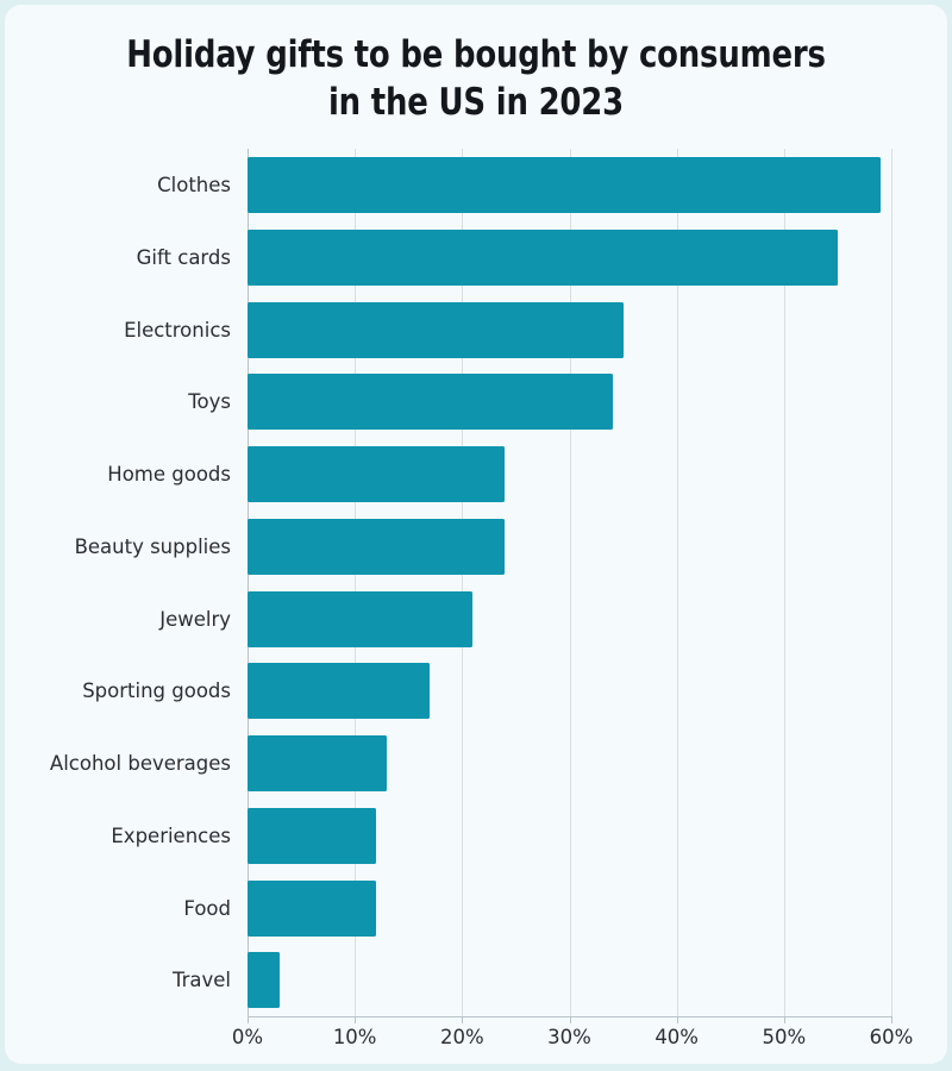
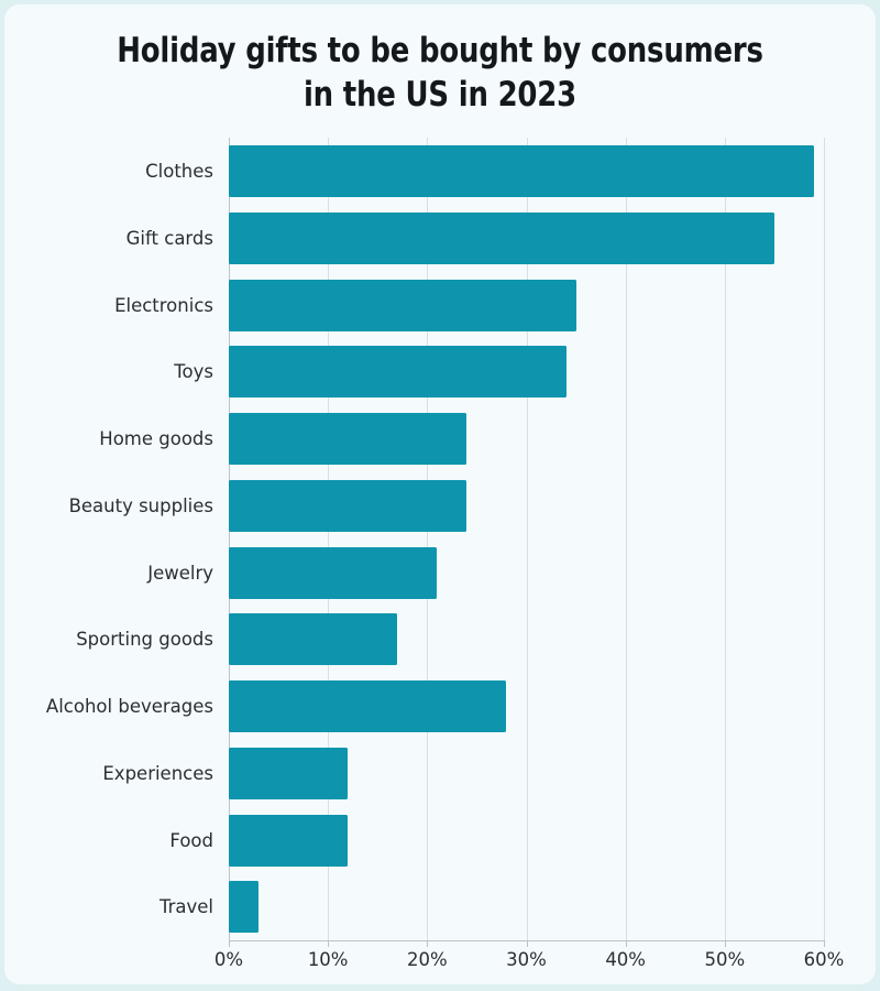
Alcohol beverages: 13% -> 28%
